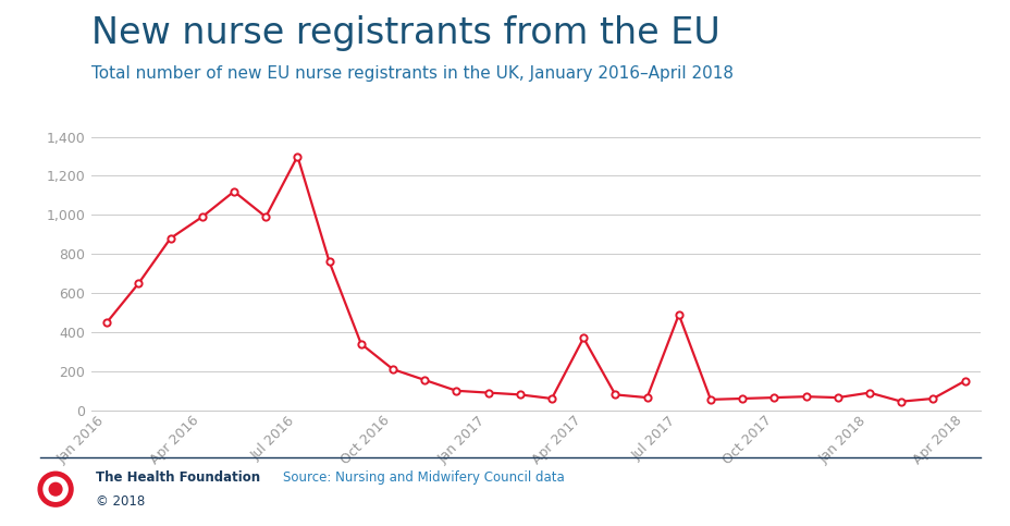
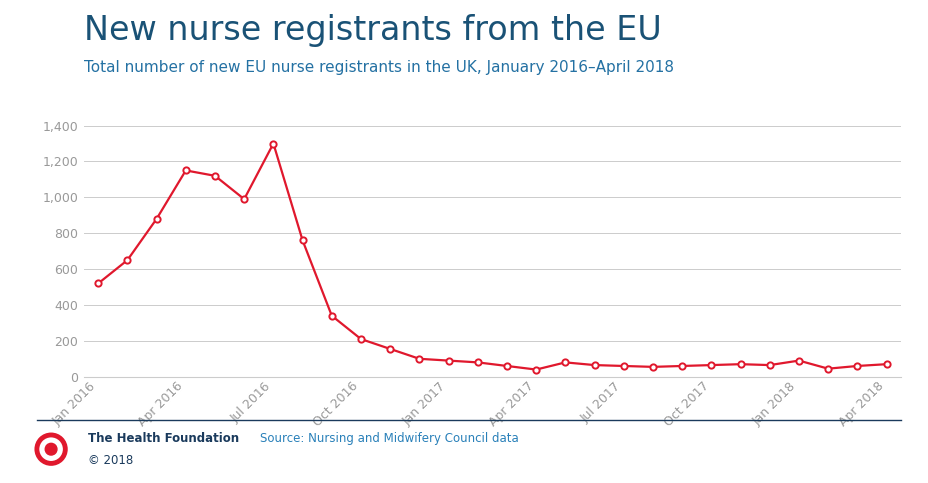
Jan 2016: 450 -> 520
Apr 2016: 990 -> 1,150
Apr 2017: 370 -> 40
Jul 2017: 490 -> 60
Apr 2018: 150 -> 70
